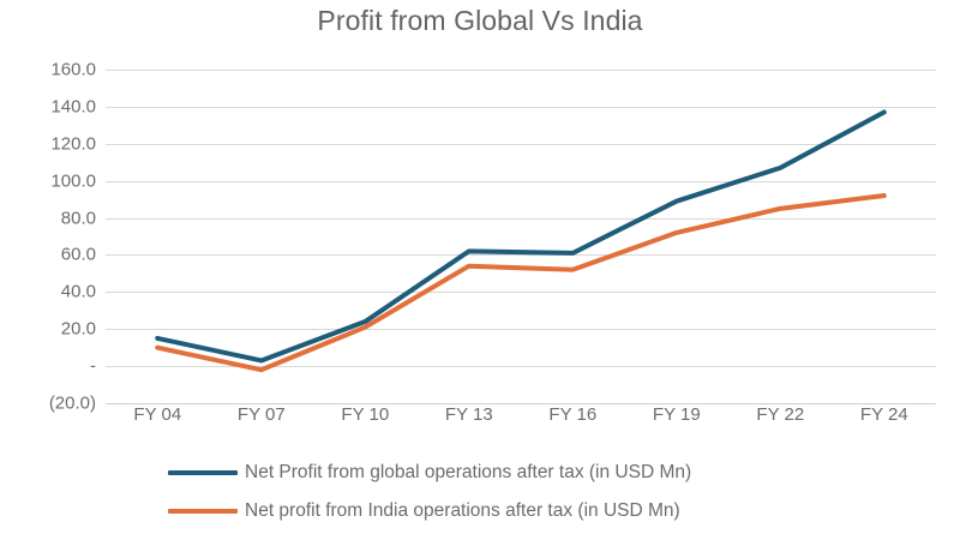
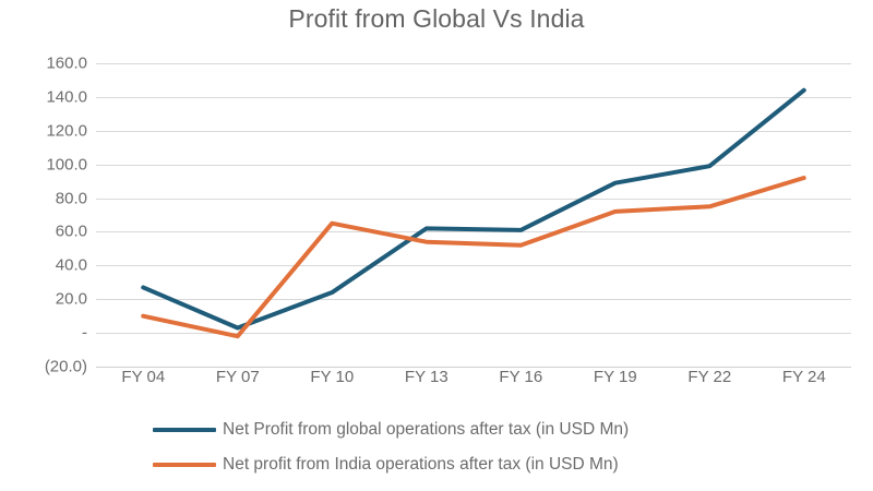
Net Profit from global operations after tax (in USD Mn)/FY 04: 15 -> 27
Net profit from India operations after tax (in USD Mn)/FY 10: 21 -> 65
Net Profit from global operations after tax (in USD Mn)/FY 22: 107 -> 99
Net profit from India operations after tax (in USD Mn)/FY 22: 85 -> 75
Net Profit from global operations after tax (in USD Mn)/FY 24: 137 -> 144
